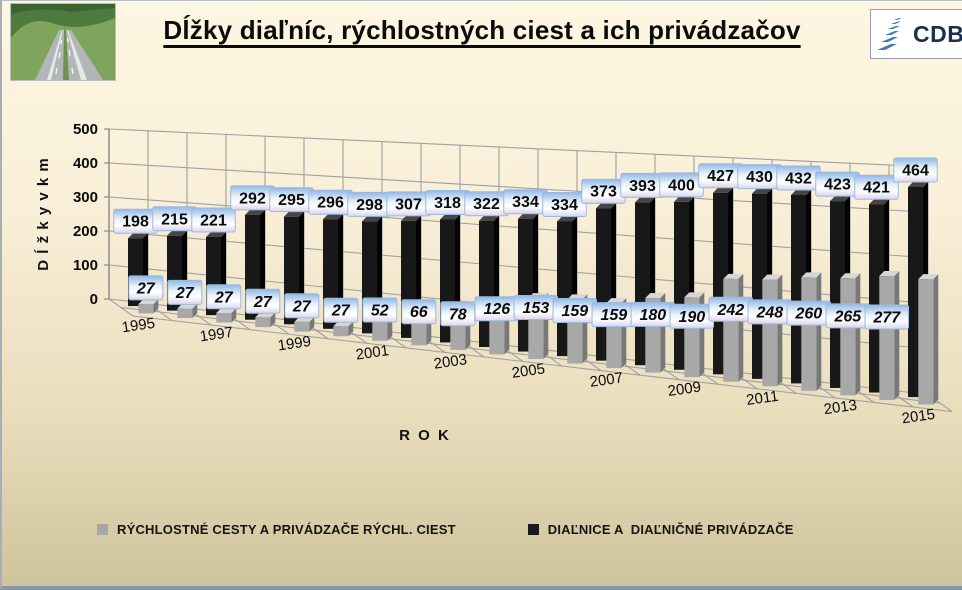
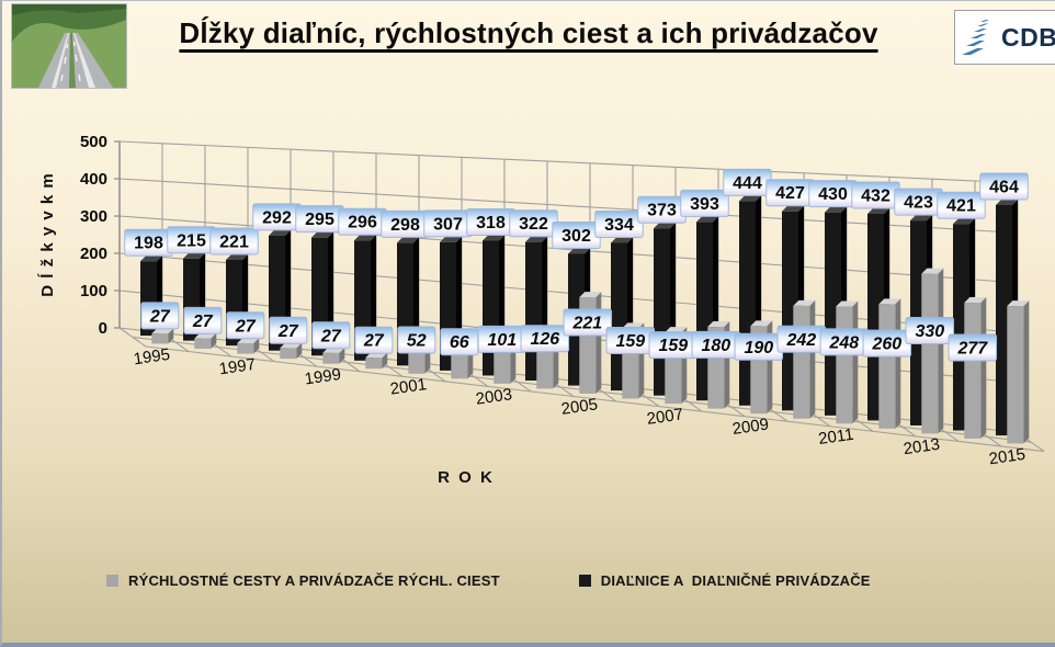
RÝCHLOSTNÉ CESTY A PRIVÁDZAČE RÝCHL. CIEST/2003: 78 -> 101
RÝCHLOSTNÉ CESTY A PRIVÁDZAČE RÝCHL. CIEST/2005: 153 -> 221
DIAĽNICE A DIAĽNIČNÉ PRIVÁDZAČE/2005: 334 -> 302
DIAĽNICE A DIAĽNIČNÉ PRIVÁDZAČE/2009: 400 -> 444
RÝCHLOSTNÉ CESTY A PRIVÁDZAČE RÝCHL. CIEST/2013: 265 -> 330
